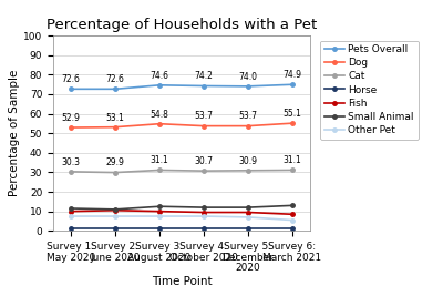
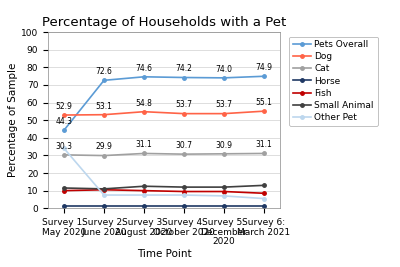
Pets Overall/Survey 1: May 2020: 72.6 -> 44.3
Other Pet/Survey 1: May 2020: 8 -> 34
